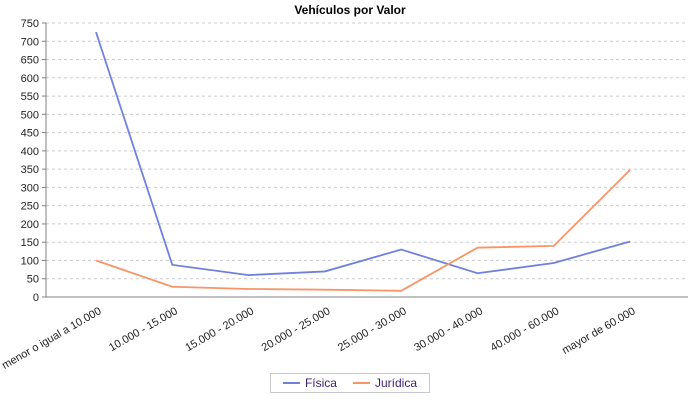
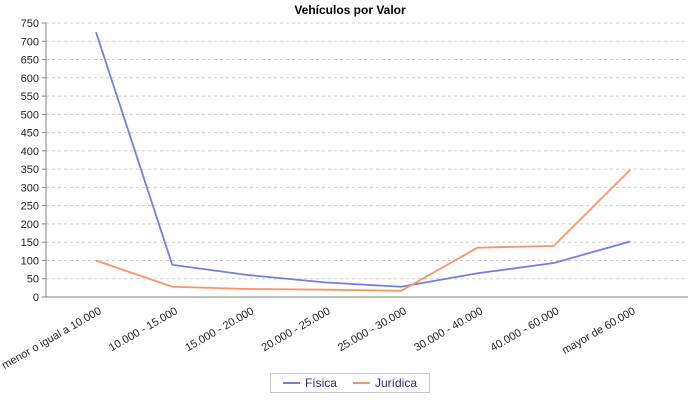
Física/20.000 - 25.000: 70 -> 40
Física/25.000 - 30.000: 130 -> 30
